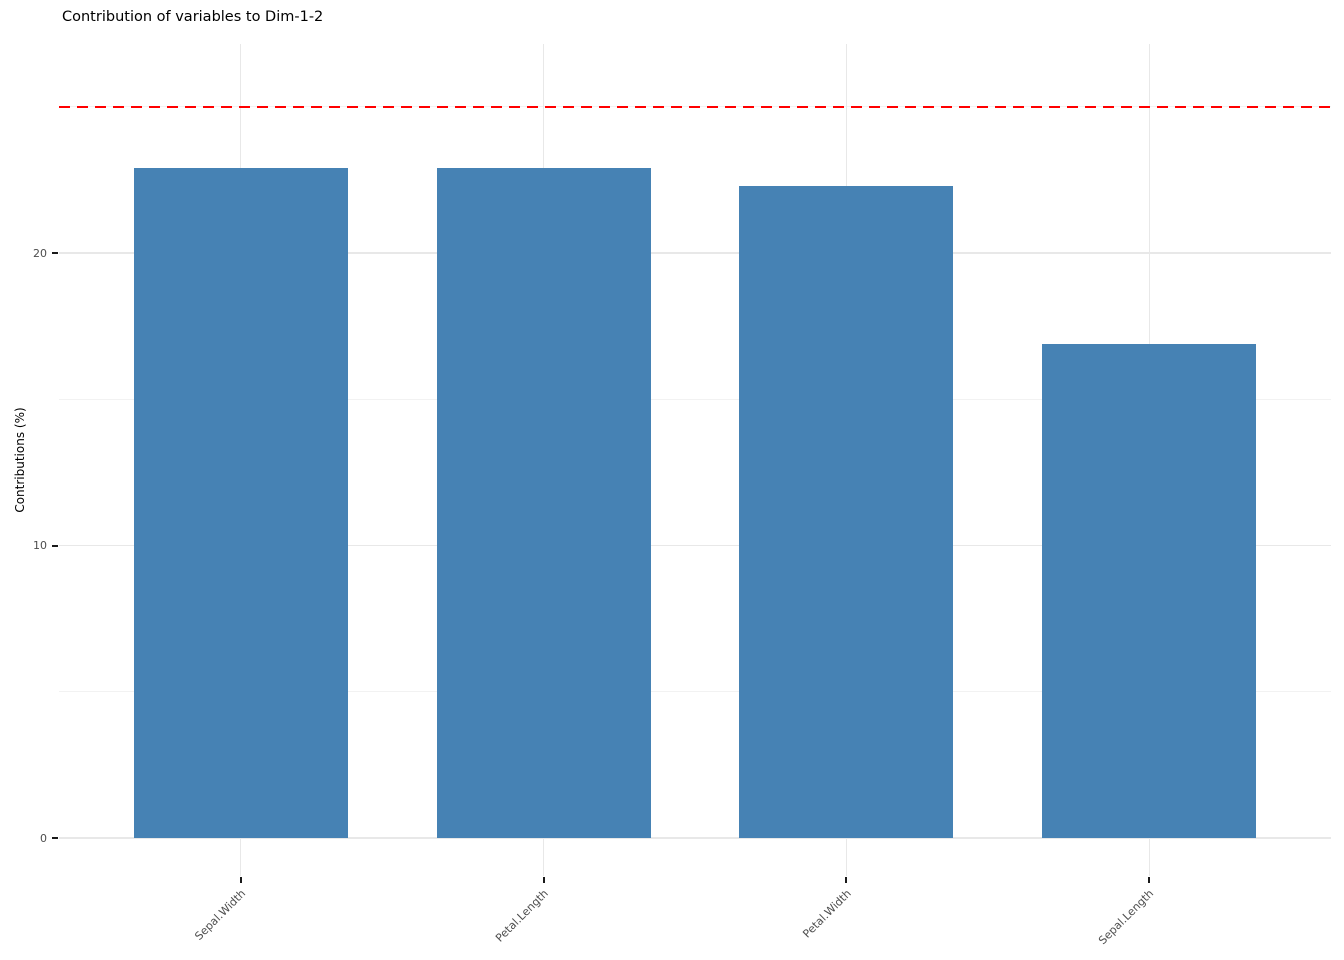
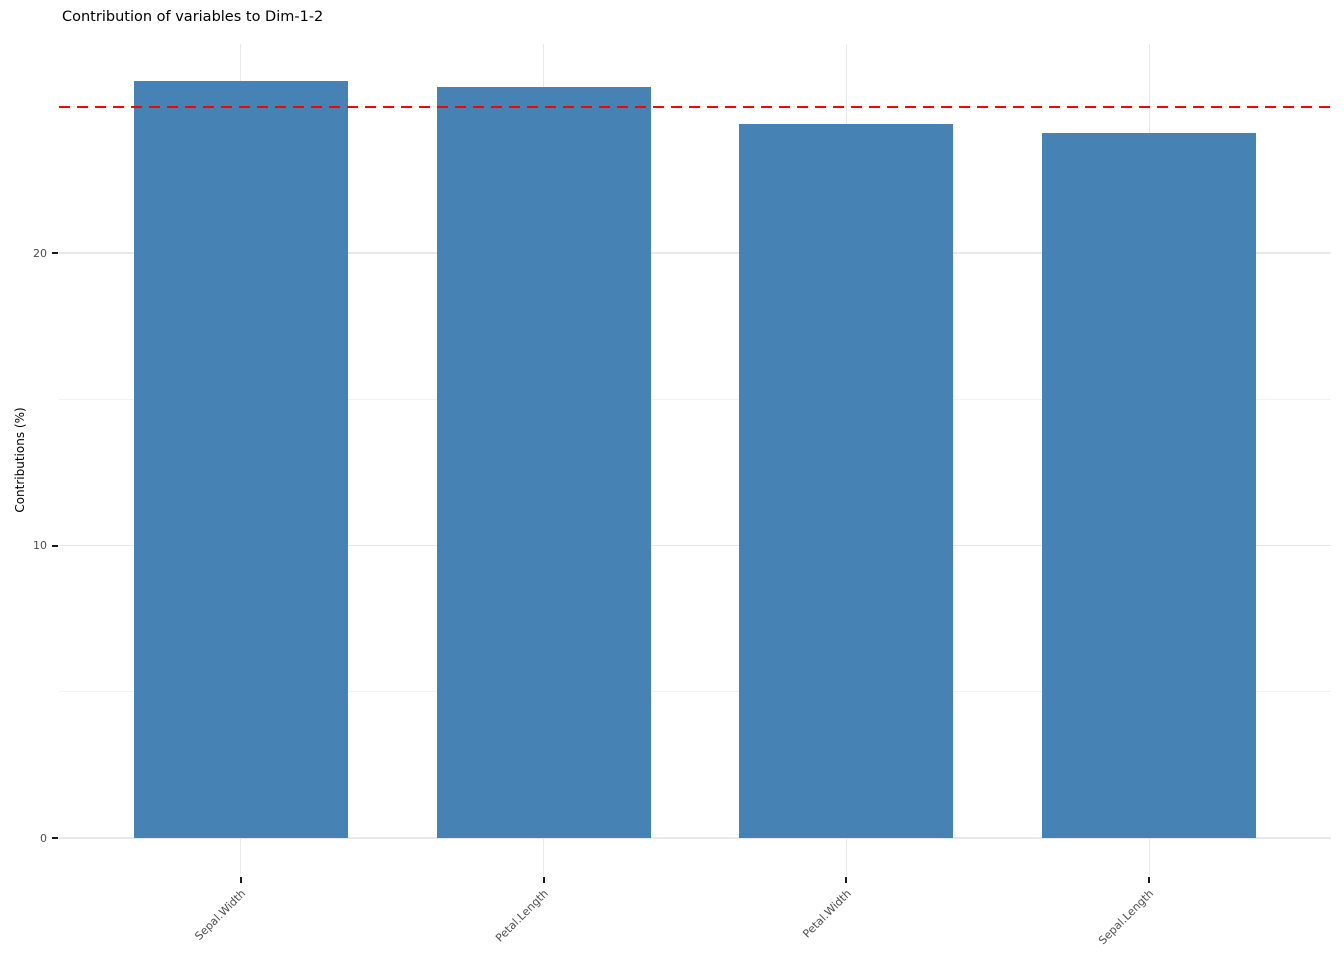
Sepal.Width: 22.9 -> 25.9
Petal.Length: 22.9 -> 25.7
Petal.Width: 22.3 -> 24.4
Sepal.Length: 16.9 -> 24.1
